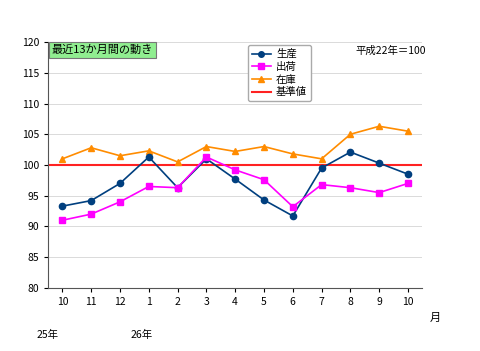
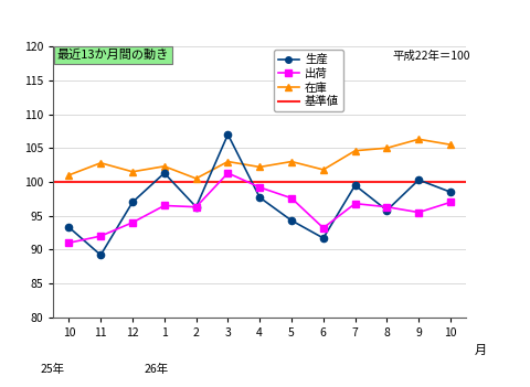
生産/11: 94.2 -> 89.2
生産/3: 101.0 -> 107.0
在庫/7: 101.0 -> 104.6
生産/8: 102.1 -> 95.8
